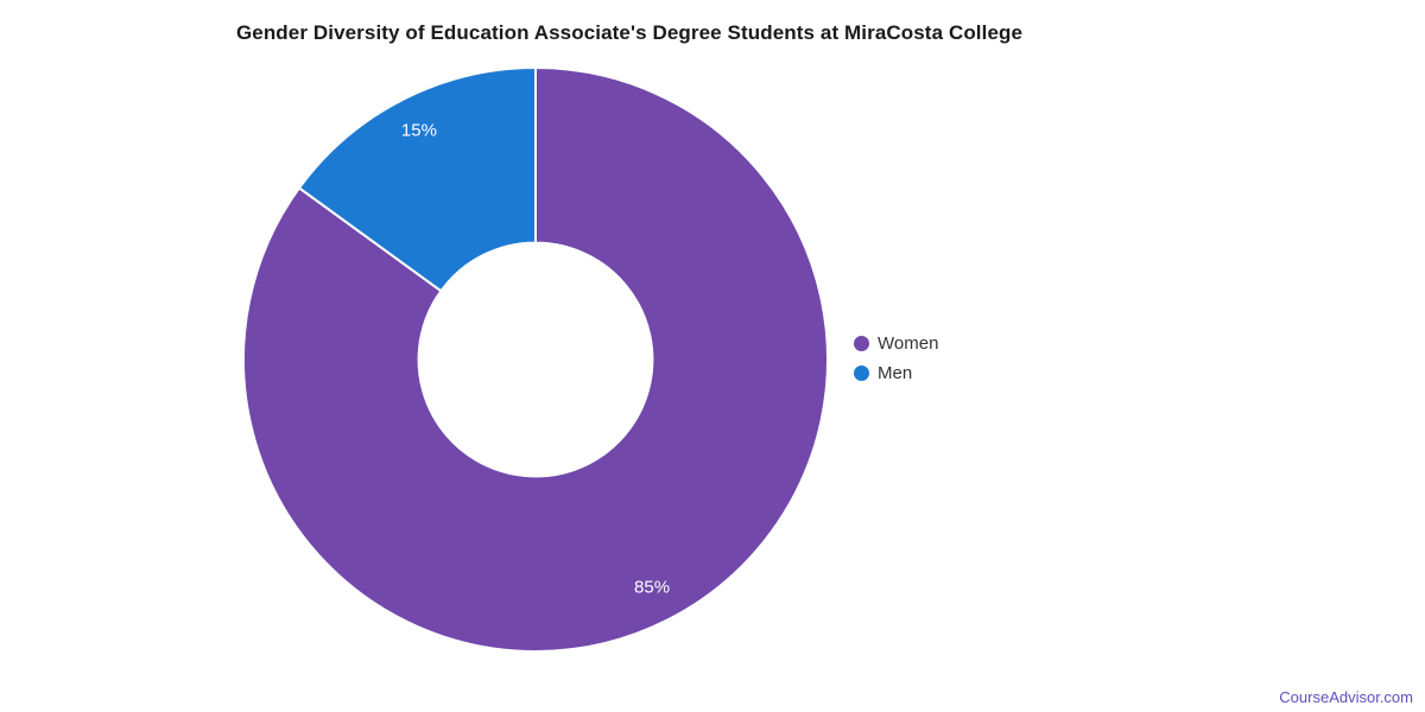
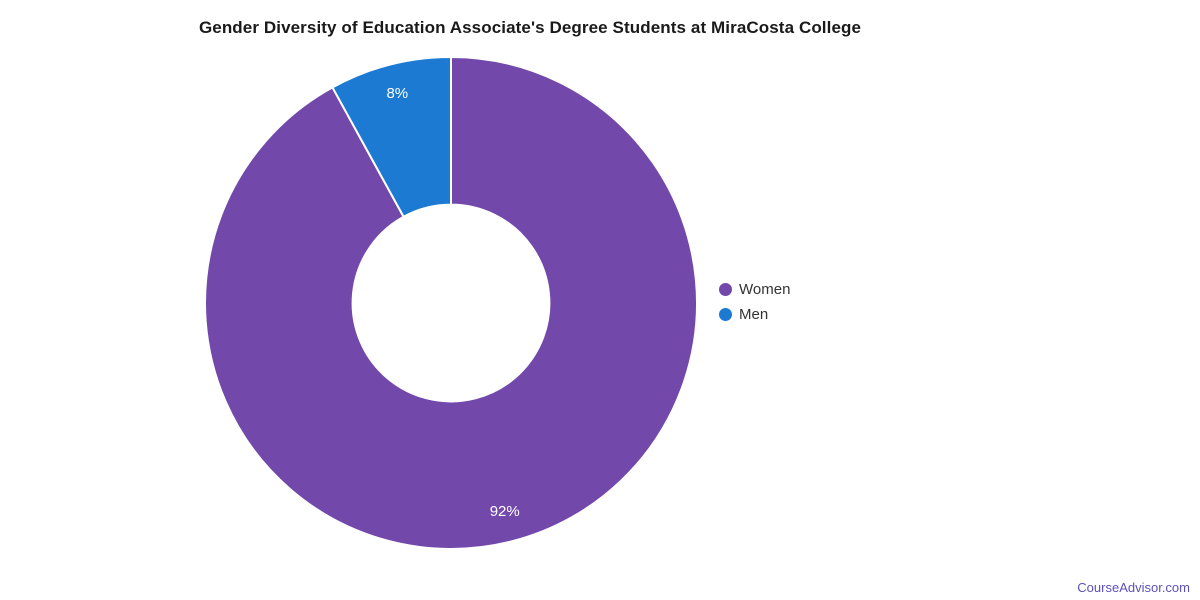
Women: 85% -> 92%
Men: 15% -> 8%
